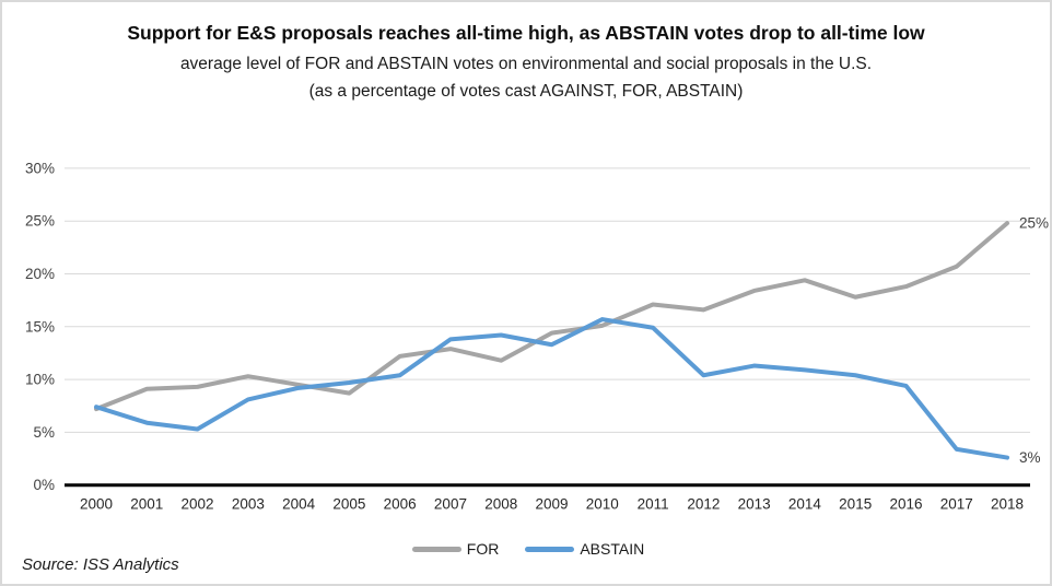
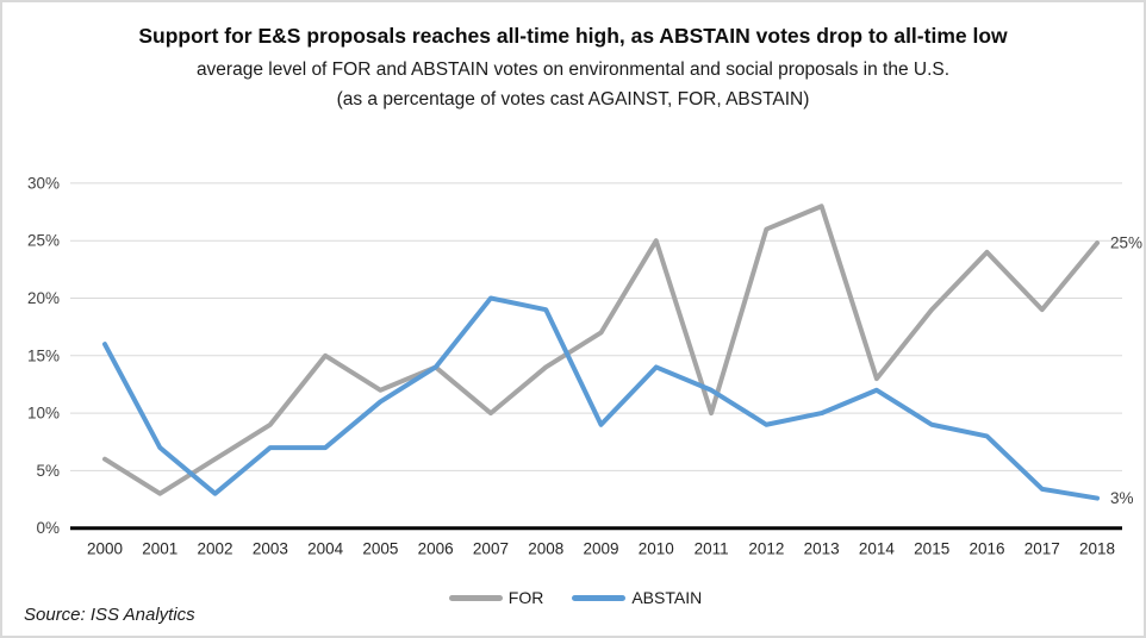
FOR/2000: 7% -> 6%
ABSTAIN/2000: 7% -> 16%
FOR/2001: 9% -> 3%
ABSTAIN/2001: 6% -> 7%
FOR/2002: 9% -> 6%
ABSTAIN/2002: 5% -> 3%
FOR/2003: 10% -> 9%
ABSTAIN/2003: 8% -> 7%
FOR/2004: 10% -> 15%
ABSTAIN/2004: 9% -> 7%
FOR/2005: 9% -> 12%
ABSTAIN/2005: 10% -> 11%
FOR/2006: 12% -> 14%
ABSTAIN/2006: 10% -> 14%
FOR/2007: 13% -> 10%
ABSTAIN/2007: 14% -> 20%
FOR/2008: 12% -> 14%
ABSTAIN/2008: 14% -> 19%
FOR/2009: 14% -> 17%
ABSTAIN/2009: 13% -> 9%
FOR/2010: 15% -> 25%
ABSTAIN/2010: 16% -> 14%
FOR/2011: 17% -> 10%
ABSTAIN/2011: 15% -> 12%
FOR/2012: 17% -> 26%
ABSTAIN/2012: 10% -> 9%
FOR/2013: 18% -> 28%
ABSTAIN/2013: 11% -> 10%
FOR/2014: 19% -> 13%
ABSTAIN/2014: 11% -> 12%
FOR/2015: 18% -> 19%
ABSTAIN/2015: 10% -> 9%
FOR/2016: 19% -> 24%
ABSTAIN/2016: 9% -> 8%
FOR/2017: 21% -> 19%
